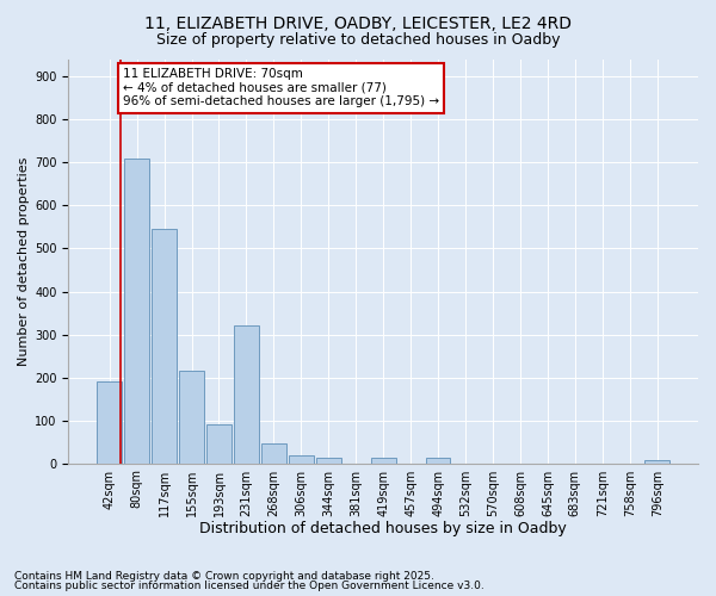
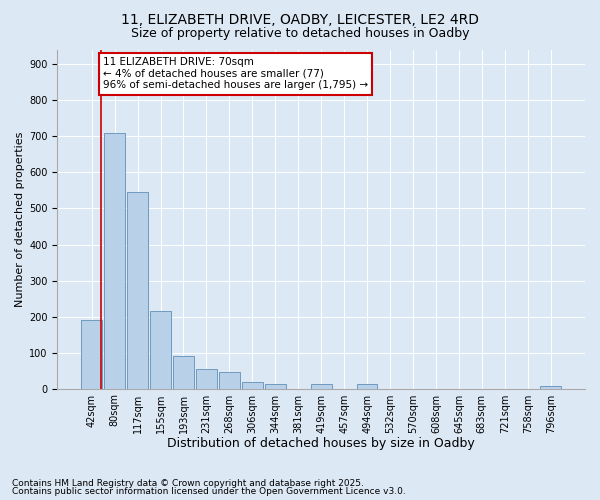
231sqm: 320 -> 55
